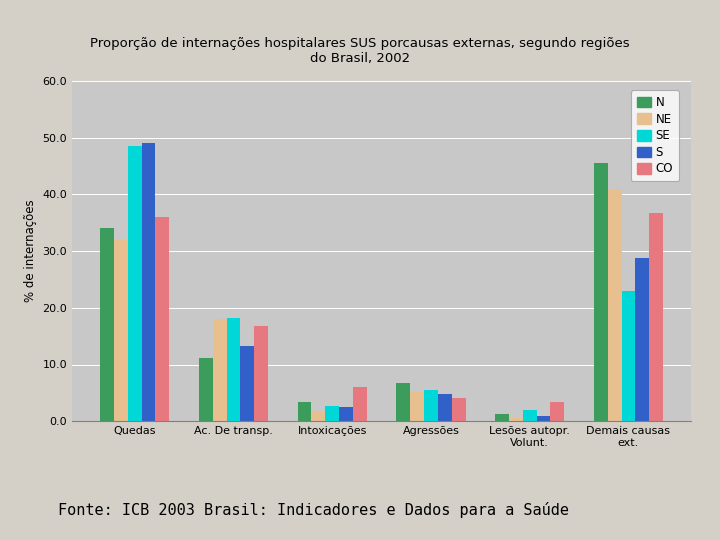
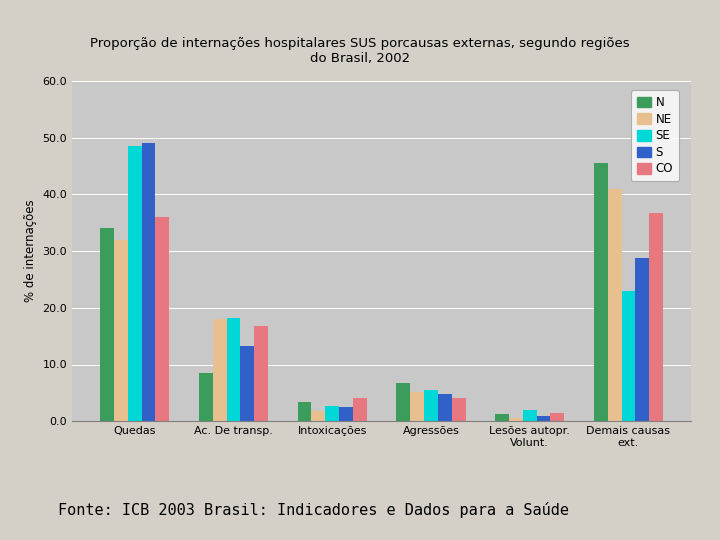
N/Ac. De transp.: 11.2 -> 8.5
CO/Intoxicações: 6.0 -> 4.1
CO/Lesões autopr. Volunt.: 3.4 -> 1.5
